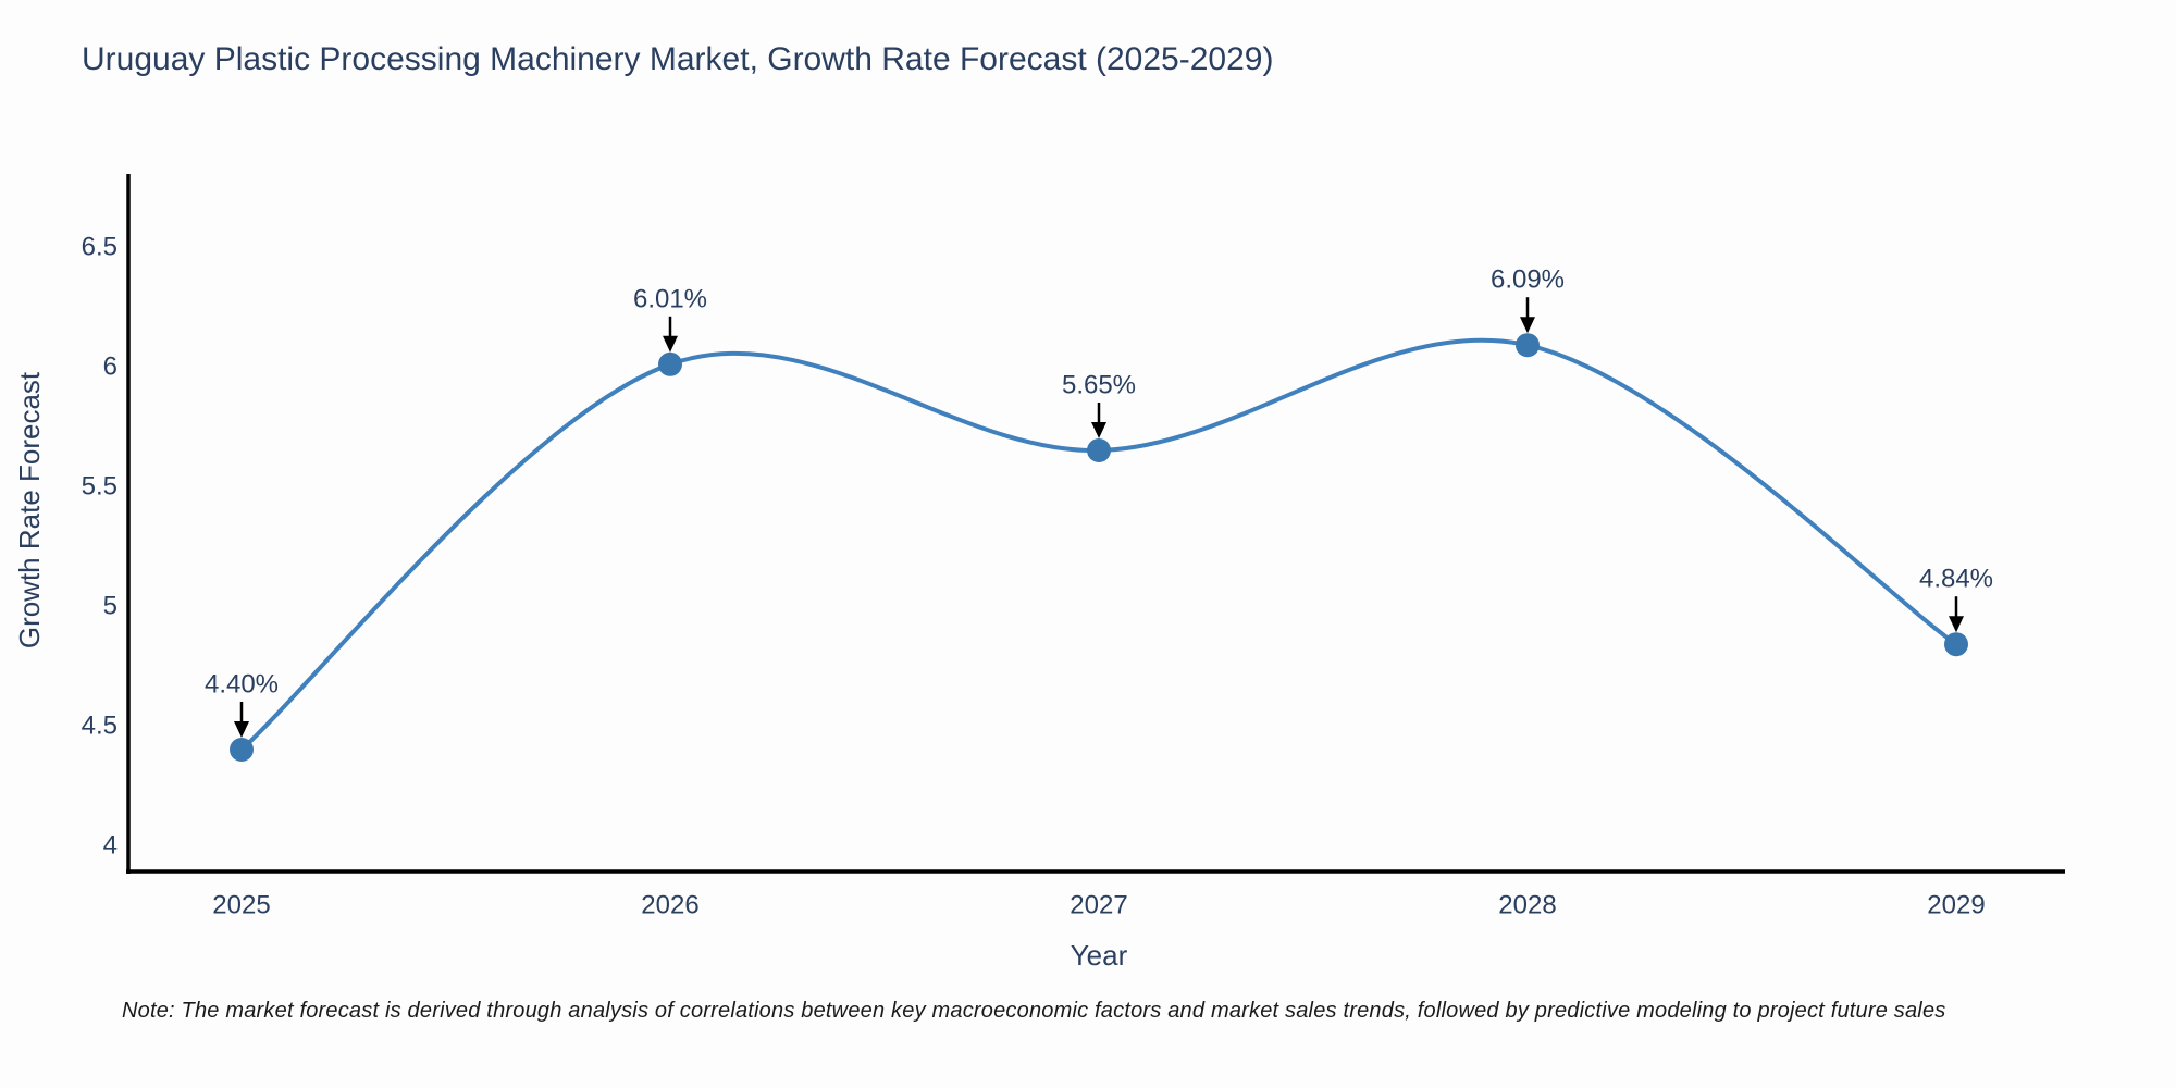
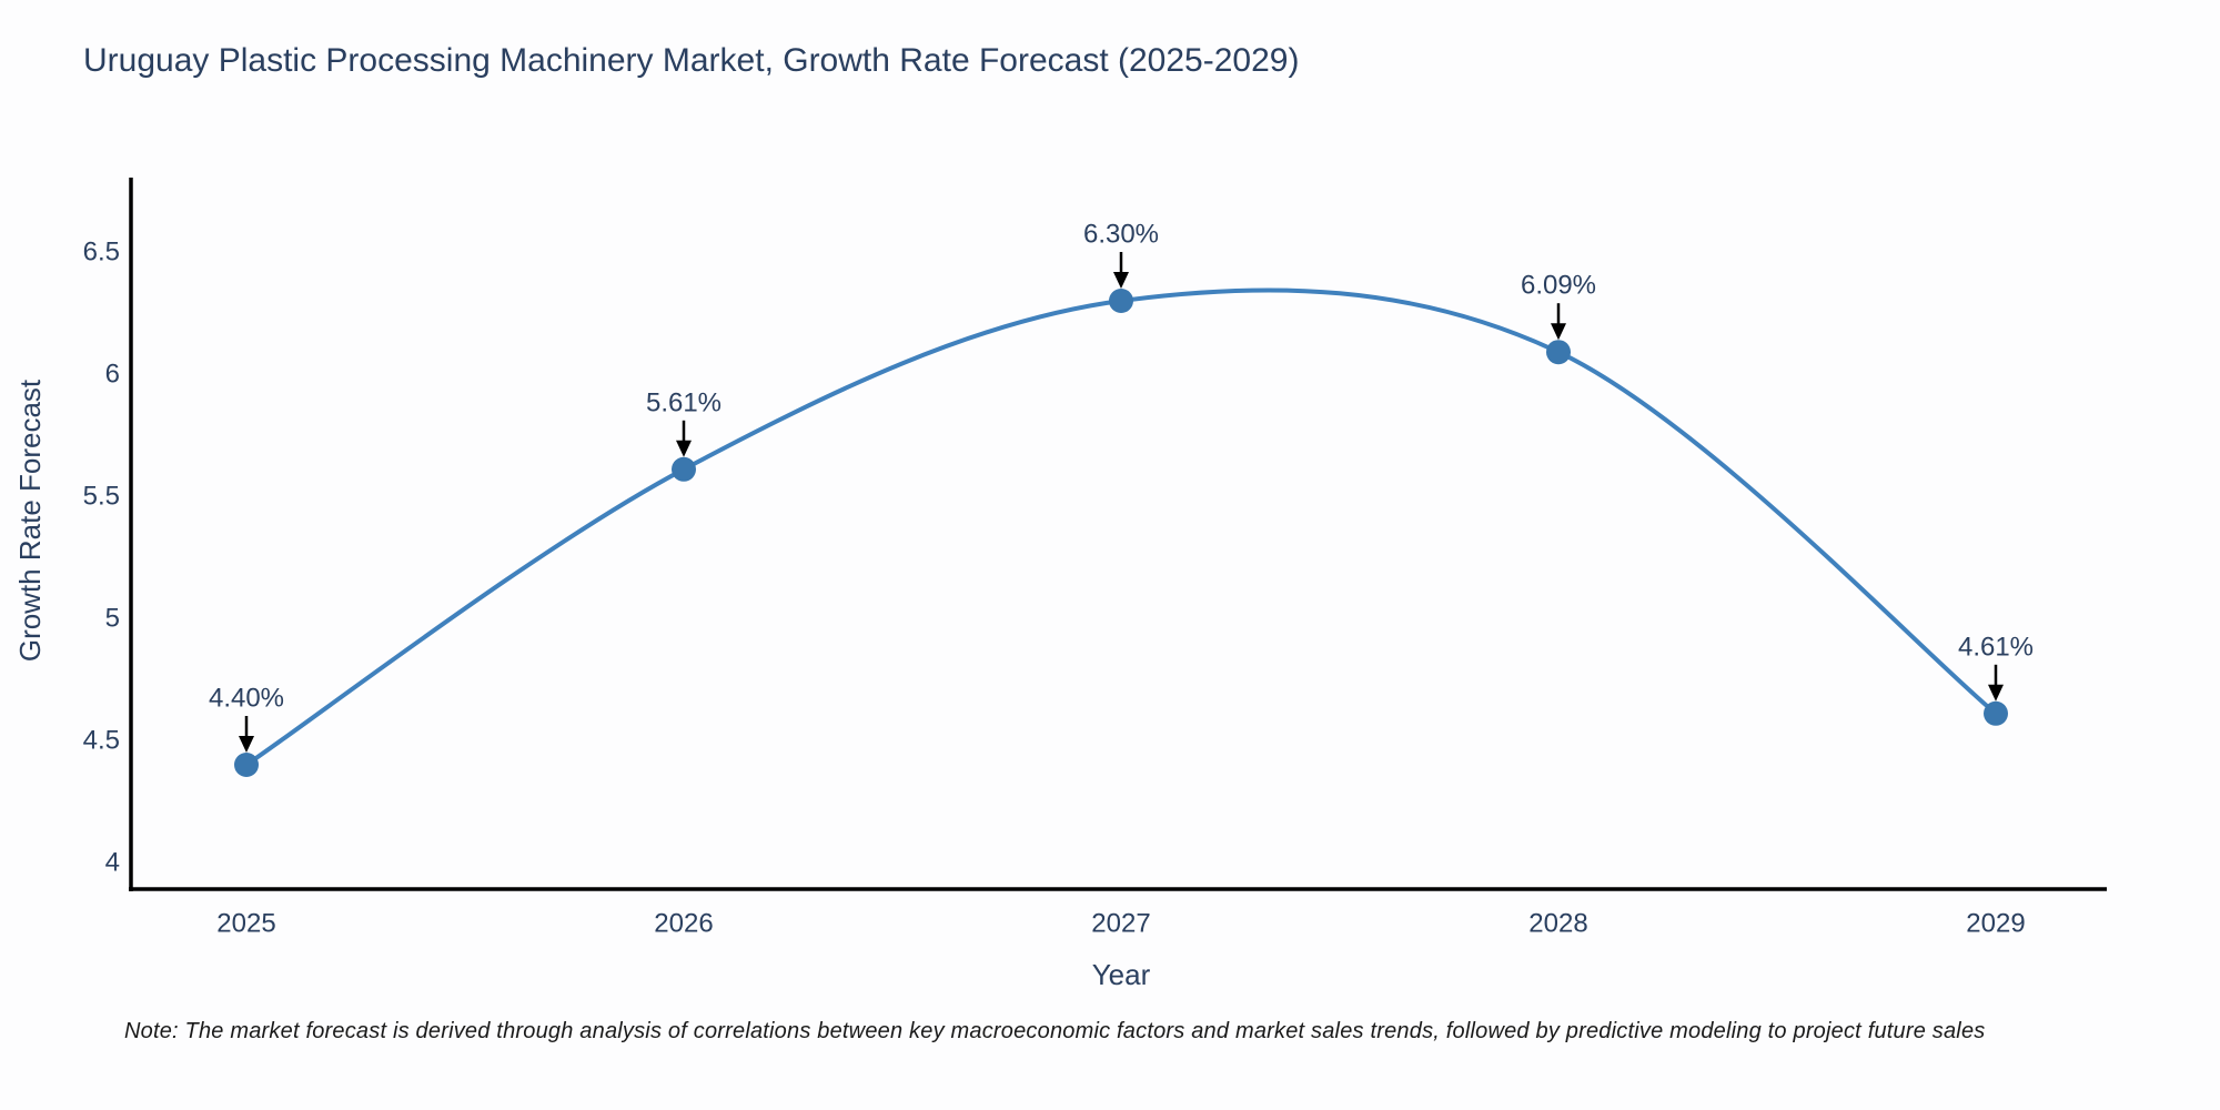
2026: 6.01% -> 5.61%
2027: 5.65% -> 6.30%
2029: 4.84% -> 4.61%
